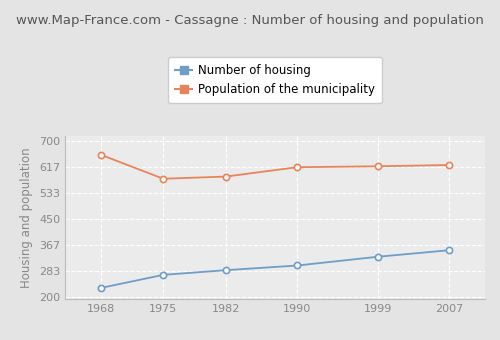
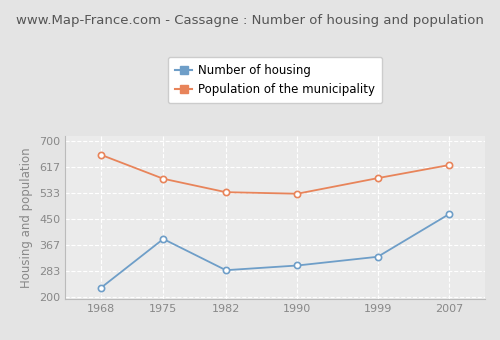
Number of housing/1975: 270 -> 385
Population of the municipality/1982: 585 -> 535
Population of the municipality/1990: 615 -> 530
Population of the municipality/1999: 618 -> 580
Number of housing/2007: 349 -> 465
